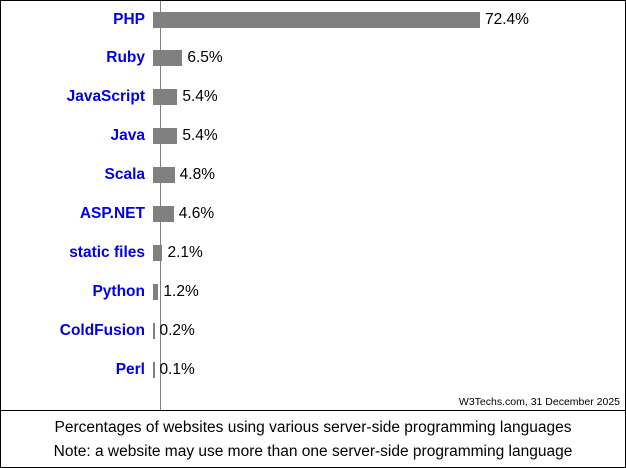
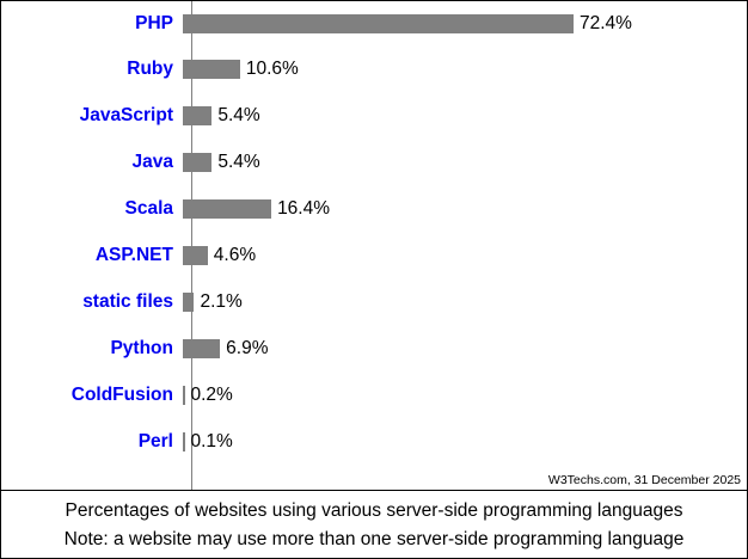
Ruby: 6.5% -> 10.6%
Scala: 4.8% -> 16.4%
Python: 1.2% -> 6.9%
